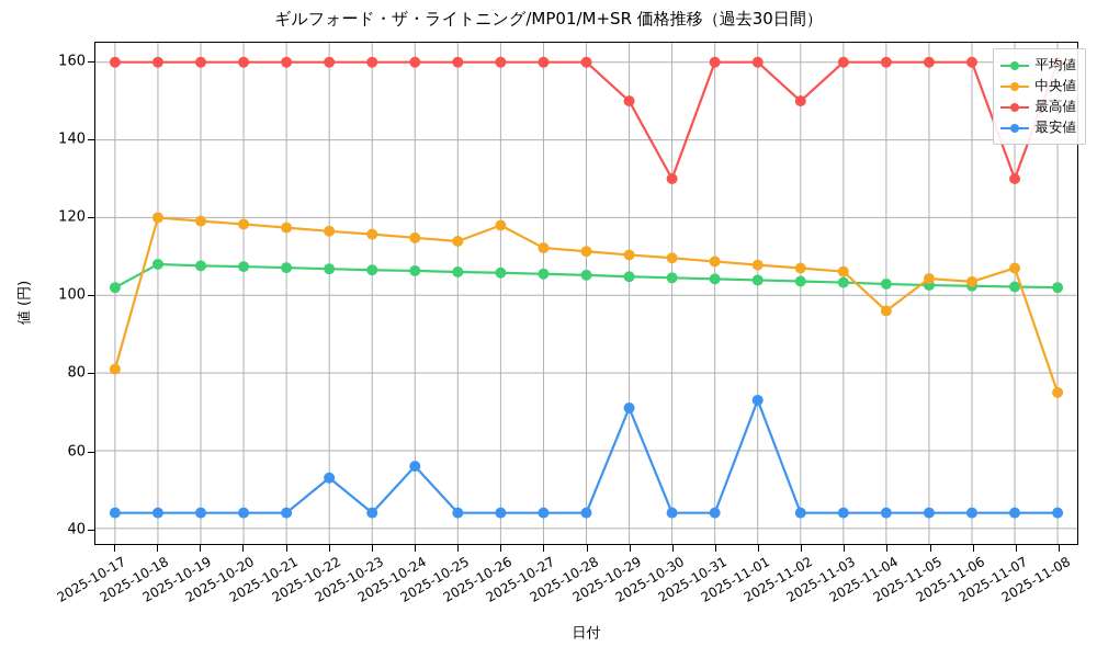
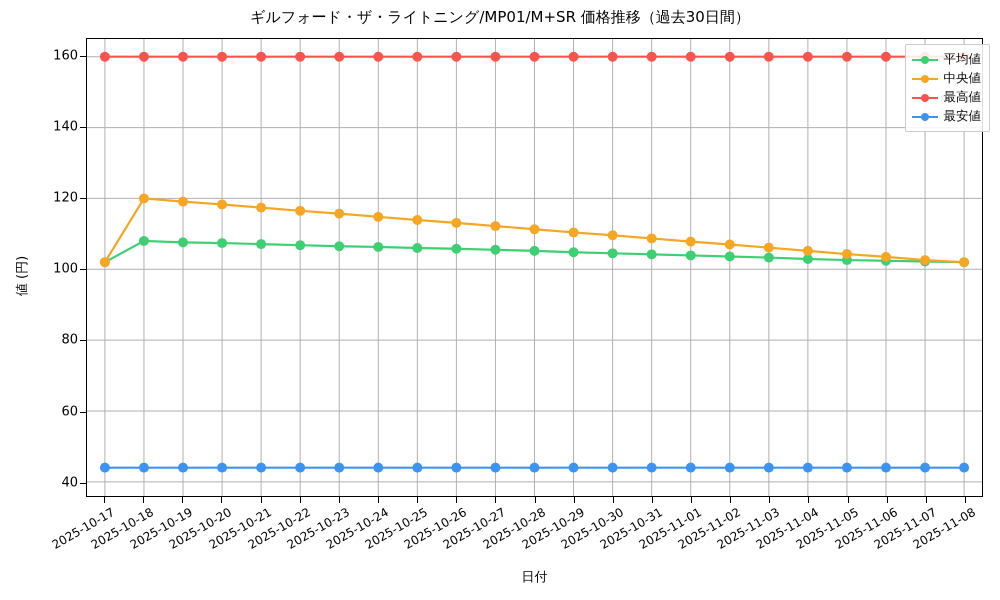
中央値/2025-10-17: 81 -> 102
最安値/2025-10-22: 53 -> 44
最安値/2025-10-24: 56 -> 44
中央値/2025-10-26: 118 -> 113
最高値/2025-10-29: 150 -> 160
最安値/2025-10-29: 71 -> 44
最高値/2025-10-30: 130 -> 160
最安値/2025-11-01: 73 -> 44
最高値/2025-11-02: 150 -> 160
中央値/2025-11-04: 96 -> 105
中央値/2025-11-07: 107 -> 103
最高値/2025-11-07: 130 -> 160
中央値/2025-11-08: 75 -> 102
